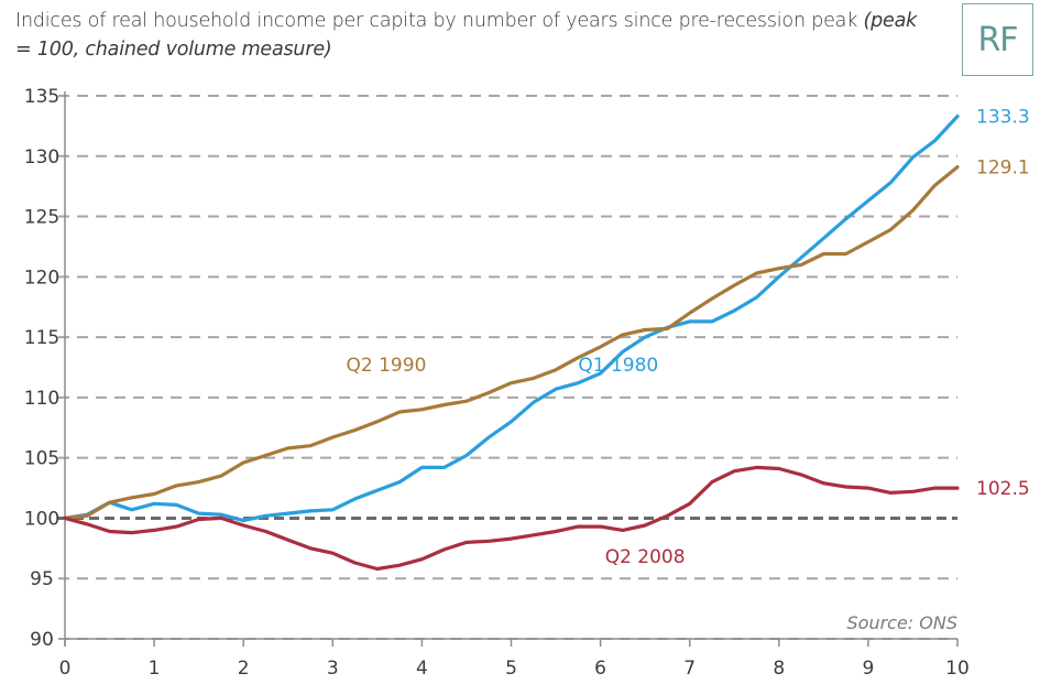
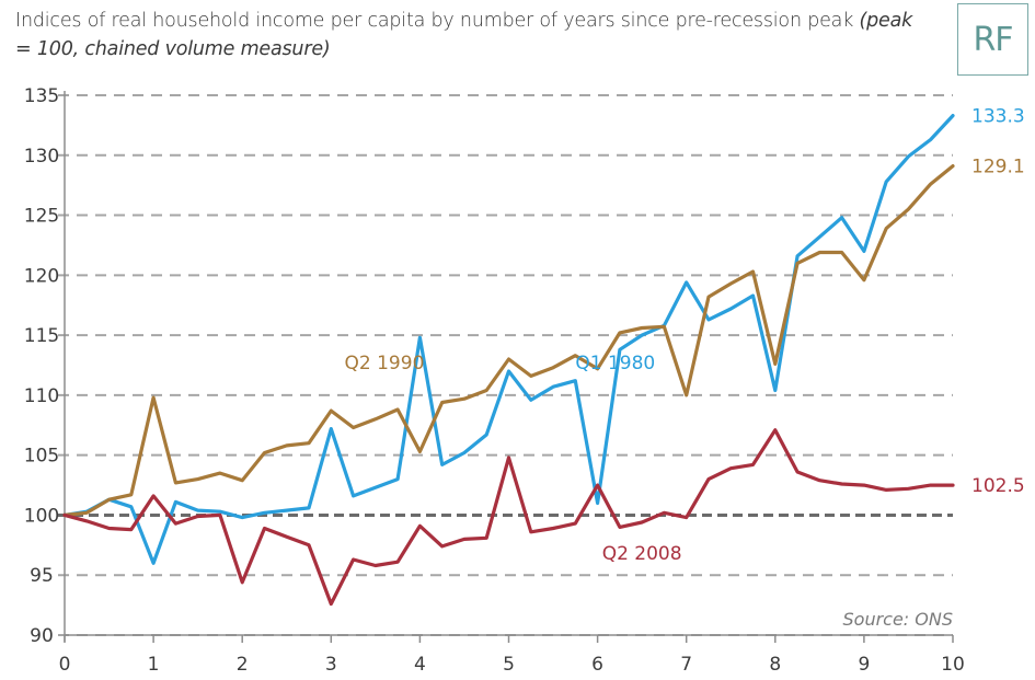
Q1 1980/1: 101.2 -> 96.0
Q2 1990/1: 102.0 -> 109.8
Q2 2008/1: 99.0 -> 101.6
Q2 1990/2: 104.6 -> 102.9
Q2 2008/2: 99.4 -> 94.4
Q1 1980/3: 100.7 -> 107.2
Q2 1990/3: 106.7 -> 108.7
Q2 2008/3: 97.1 -> 92.6
Q1 1980/4: 104.2 -> 114.8
Q2 1990/4: 109.0 -> 105.3
Q2 2008/4: 96.6 -> 99.1
Q1 1980/5: 108.0 -> 112.0
Q2 1990/5: 111.2 -> 113.0
Q2 2008/5: 98.3 -> 104.8
Q1 1980/6: 112.0 -> 101.0
Q2 1990/6: 114.2 -> 112.2
Q2 2008/6: 99.3 -> 102.5
Q1 1980/7: 116.3 -> 119.4
Q2 1990/7: 117.0 -> 110.0
Q2 2008/7: 101.2 -> 99.8
Q1 1980/8: 120.0 -> 110.4
Q2 1990/8: 120.7 -> 112.6
Q2 2008/8: 104.1 -> 107.1
Q1 1980/9: 126.3 -> 122.0
Q2 1990/9: 122.9 -> 119.6
